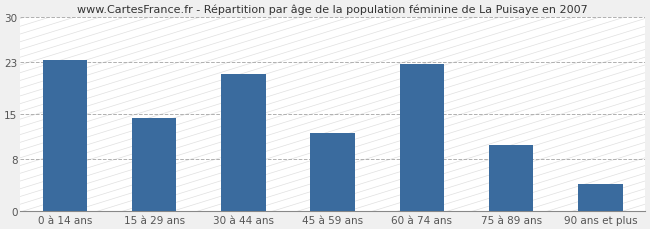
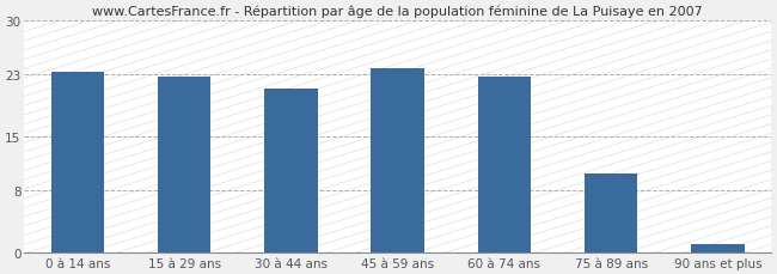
15 à 29 ans: 14.4 -> 22.7
45 à 59 ans: 12.0 -> 23.9
90 ans et plus: 4.2 -> 1.0
